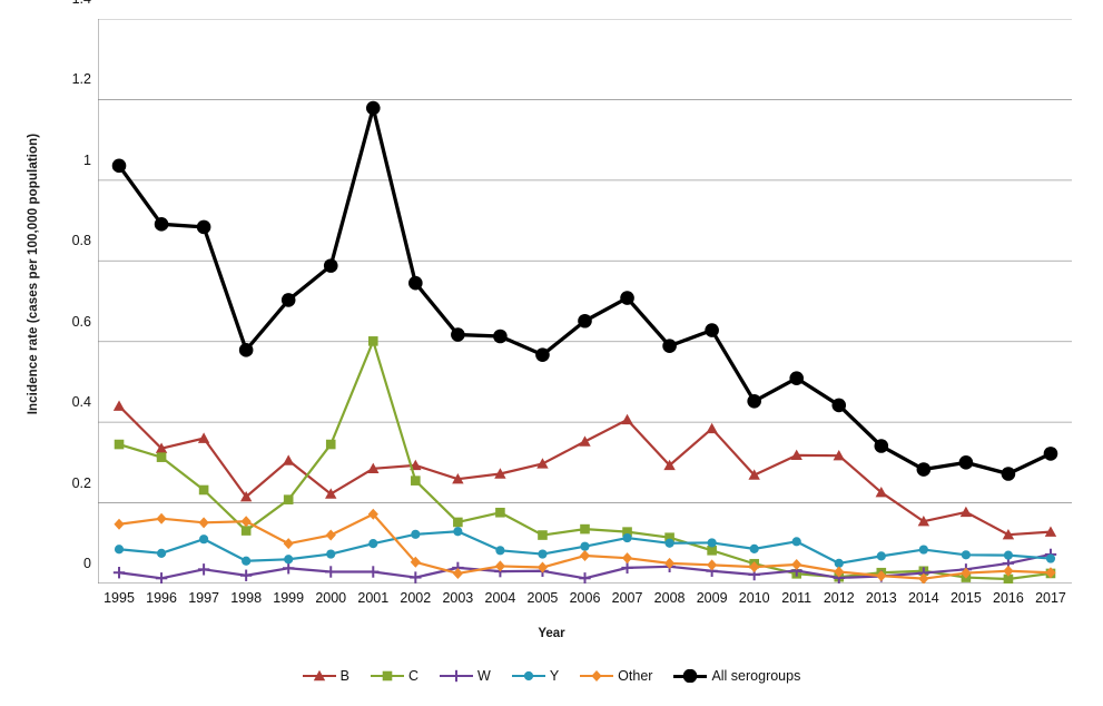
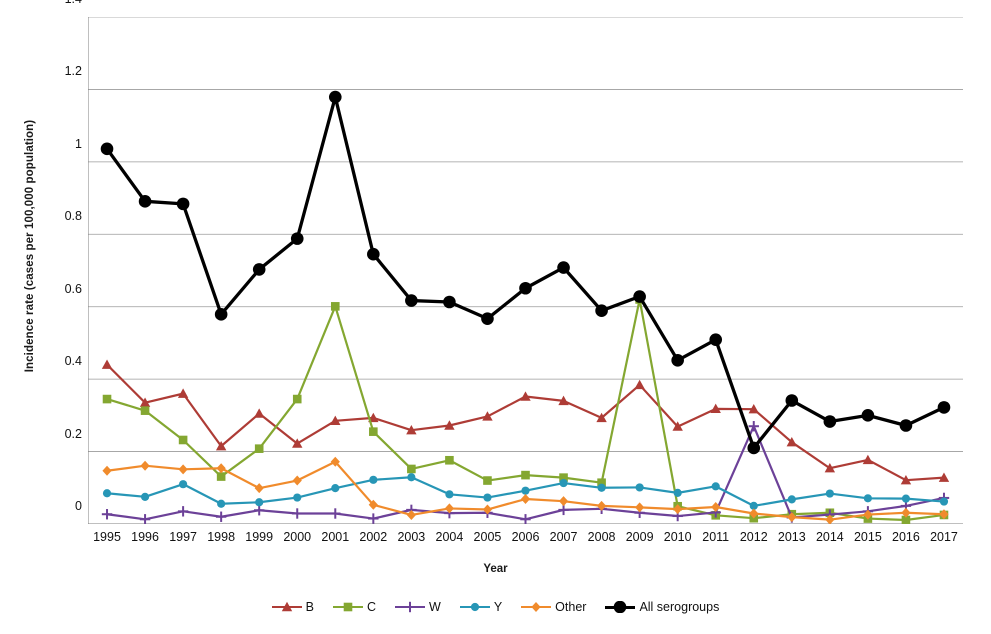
B/2007: 0.41 -> 0.34
C/2009: 0.08 -> 0.62
W/2012: 0.01 -> 0.27
All serogroups/2012: 0.44 -> 0.21
